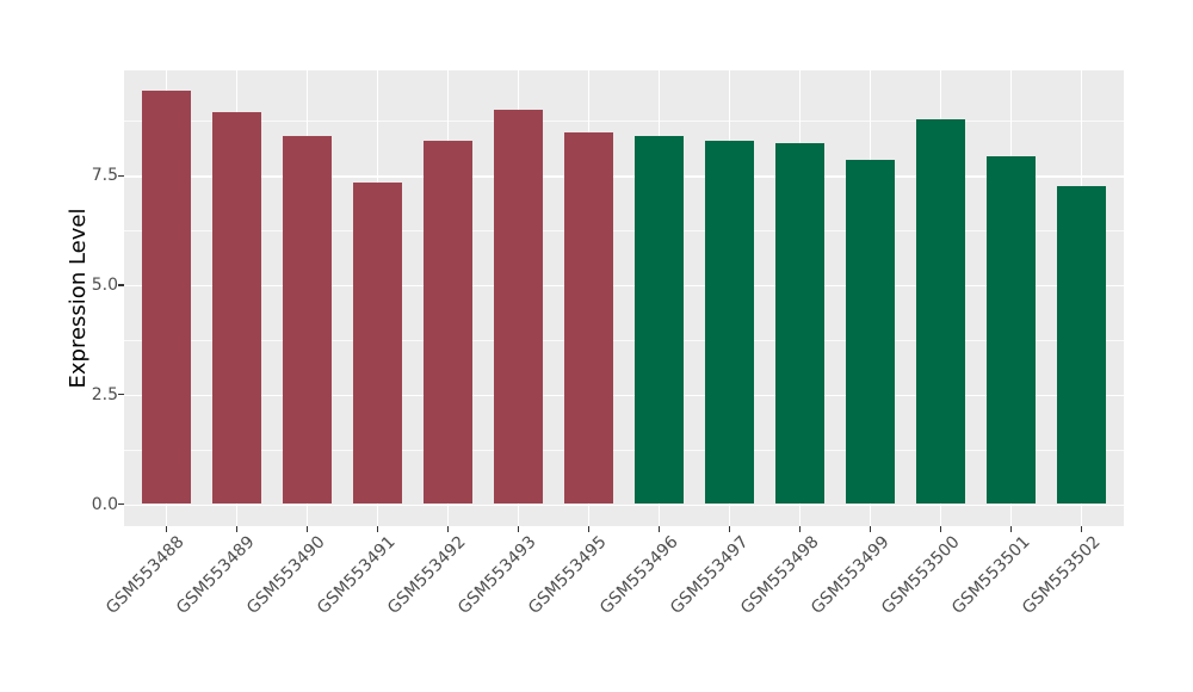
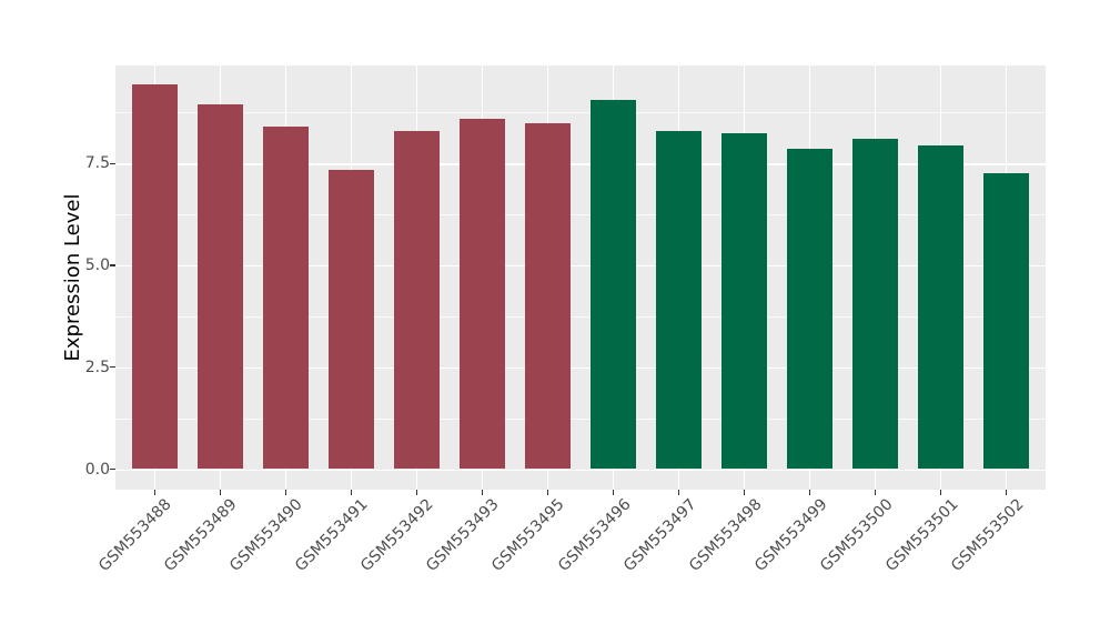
GSM553493: 9.0 -> 8.6
GSM553496: 8.4 -> 9.1
GSM553500: 8.8 -> 8.1
